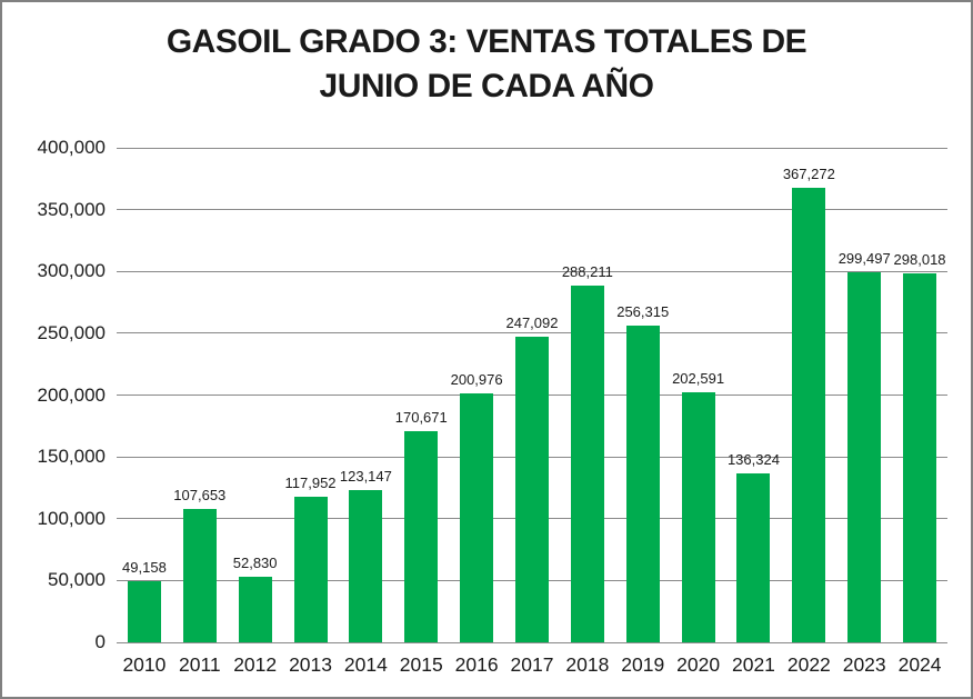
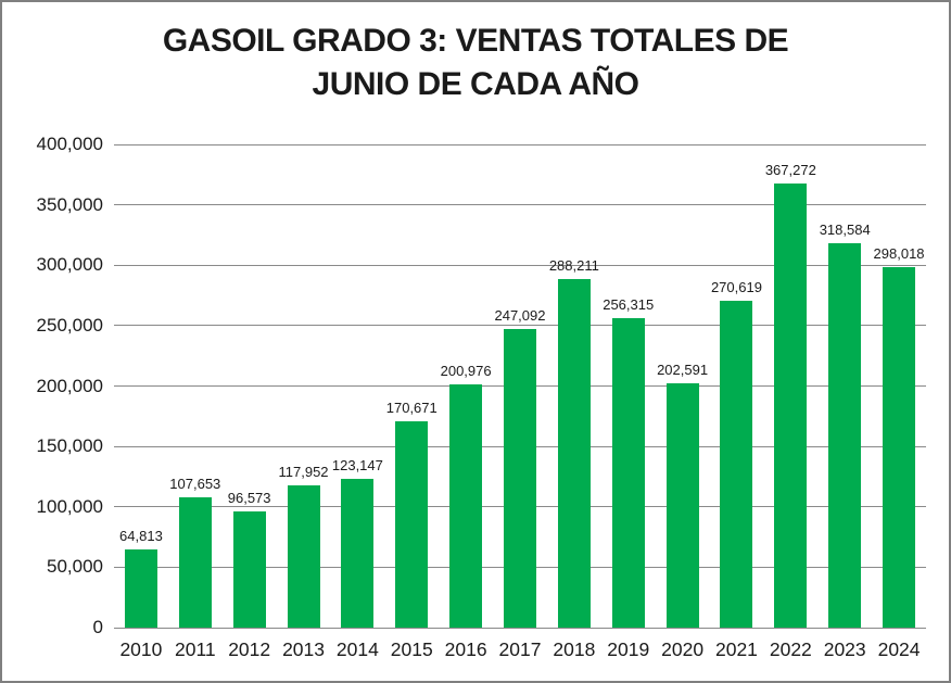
2010: 49,158 -> 64,813
2012: 52,830 -> 96,573
2021: 136,324 -> 270,619
2023: 299,497 -> 318,584
